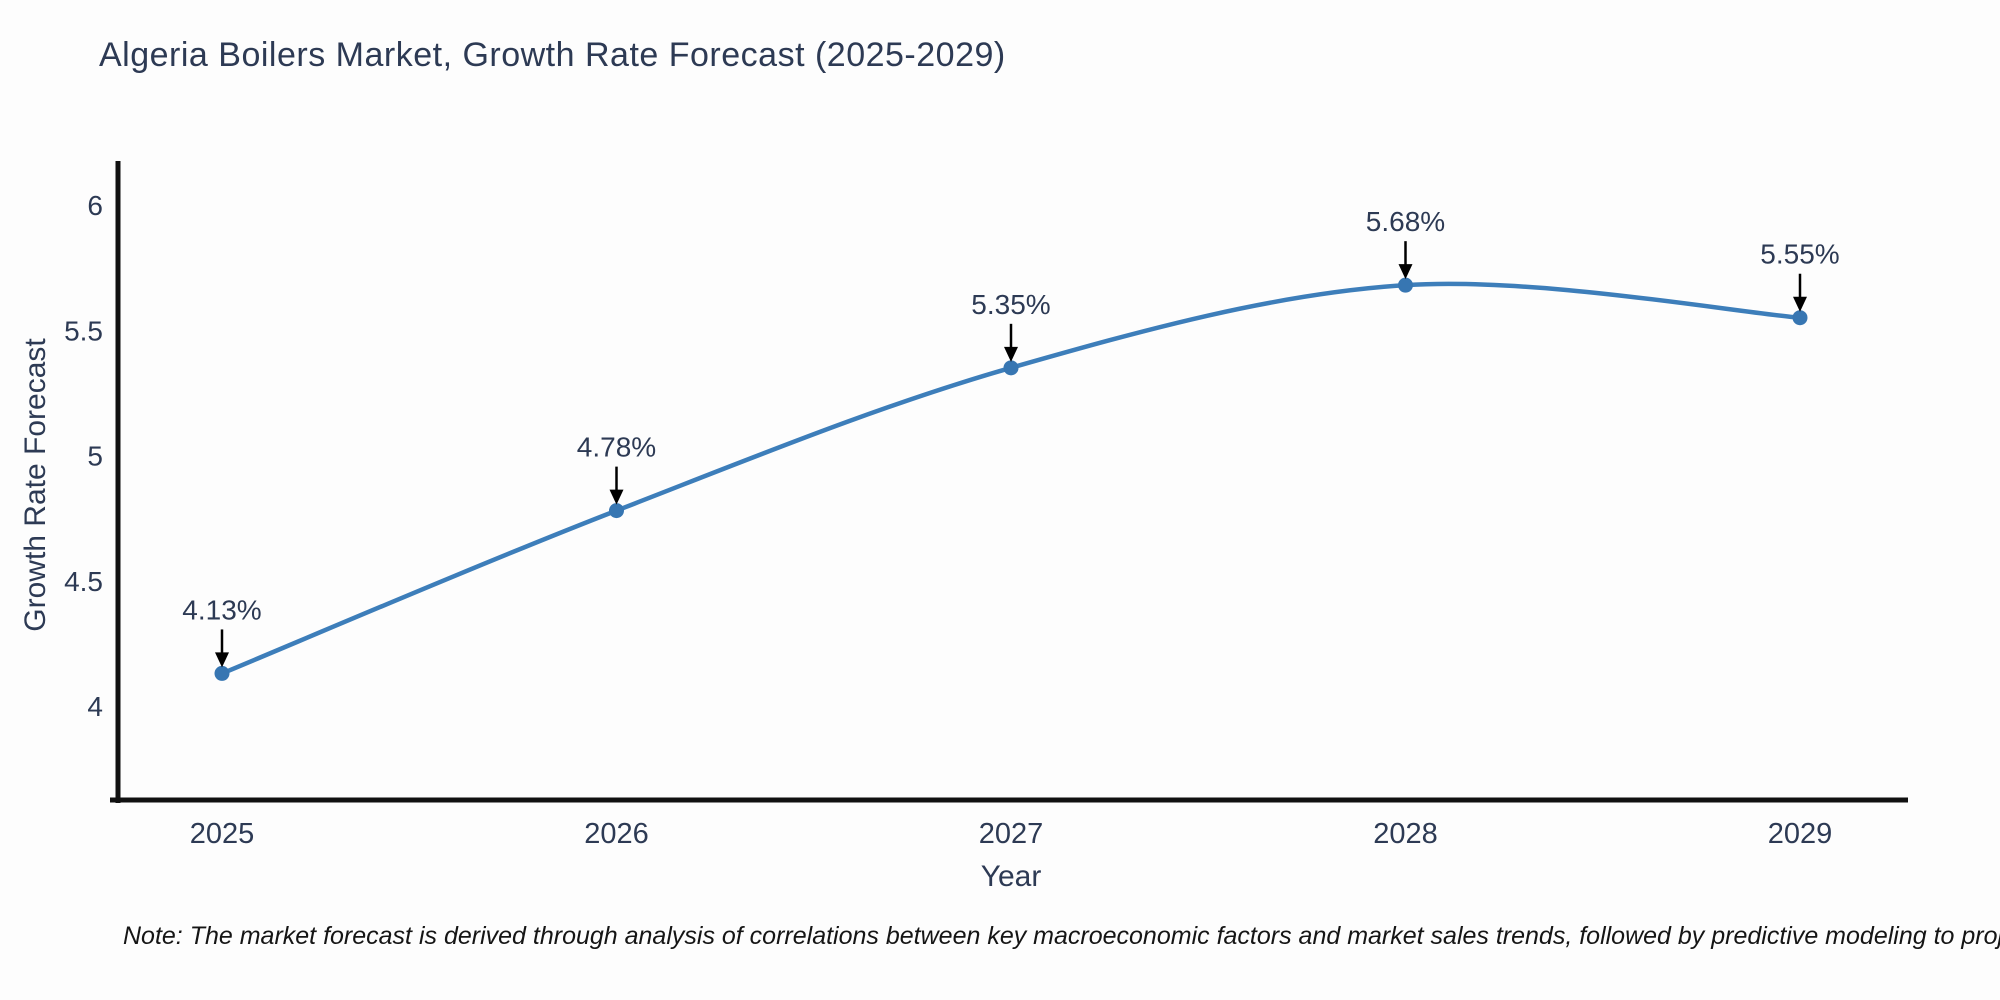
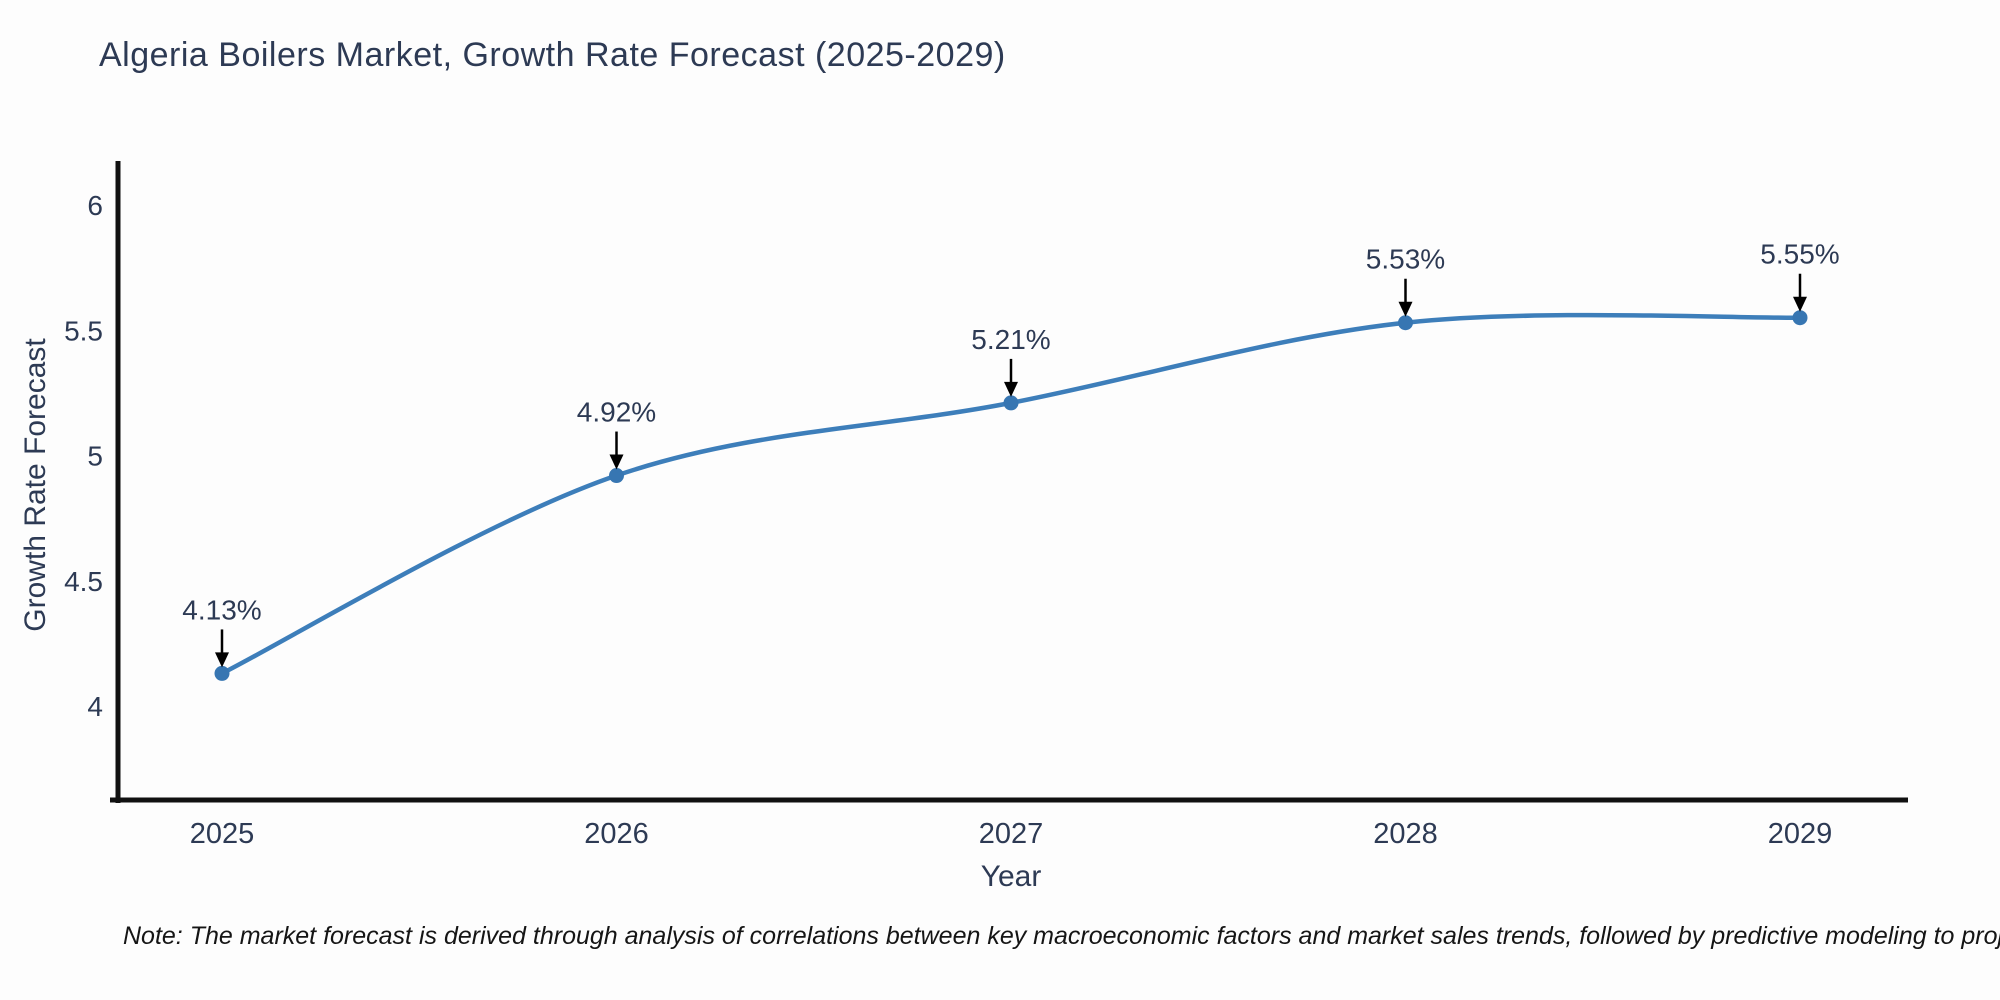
2026: 4.78% -> 4.92%
2027: 5.35% -> 5.21%
2028: 5.68% -> 5.53%
